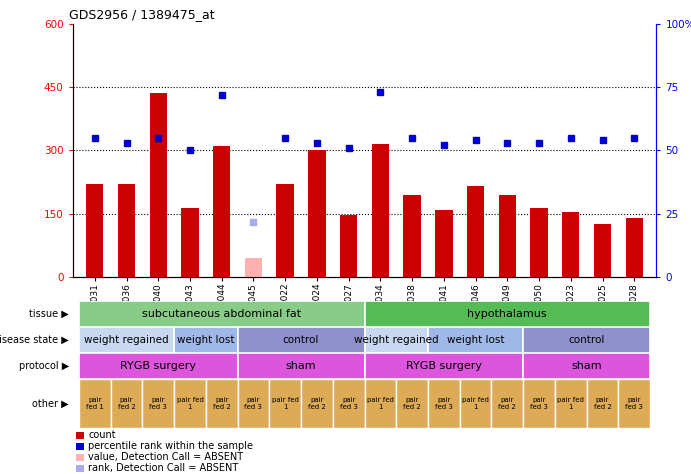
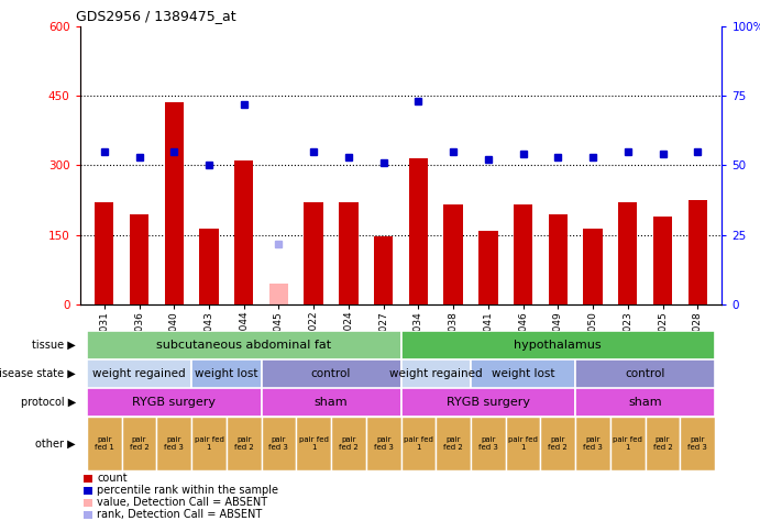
GSM206036: 220 -> 195
GSM206024: 300 -> 220
GSM206038: 195 -> 215
GSM206023: 155 -> 220
GSM206025: 125 -> 190
GSM206028: 140 -> 225
